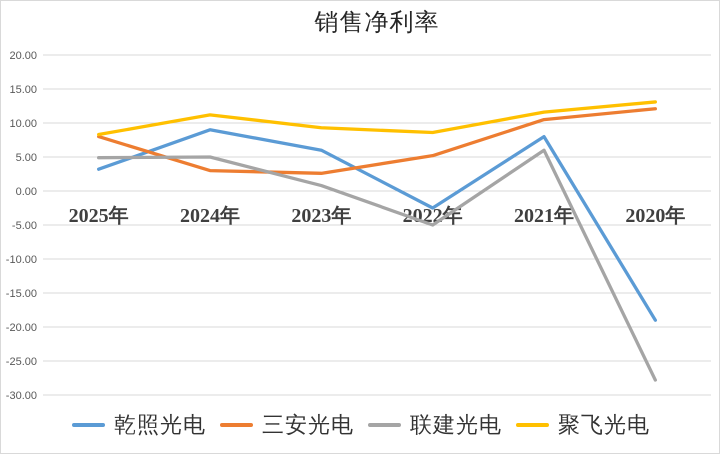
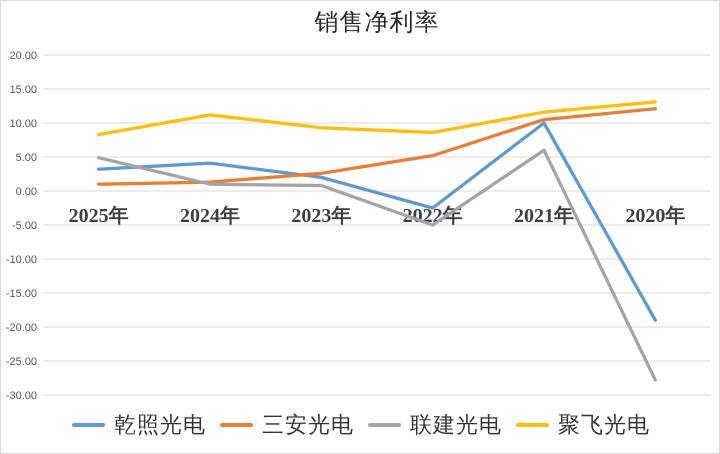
三安光电/2025年: 8 -> 1
乾照光电/2024年: 9 -> 4
三安光电/2024年: 3 -> 1
联建光电/2024年: 5 -> 1
乾照光电/2023年: 6 -> 2
乾照光电/2021年: 8 -> 10
